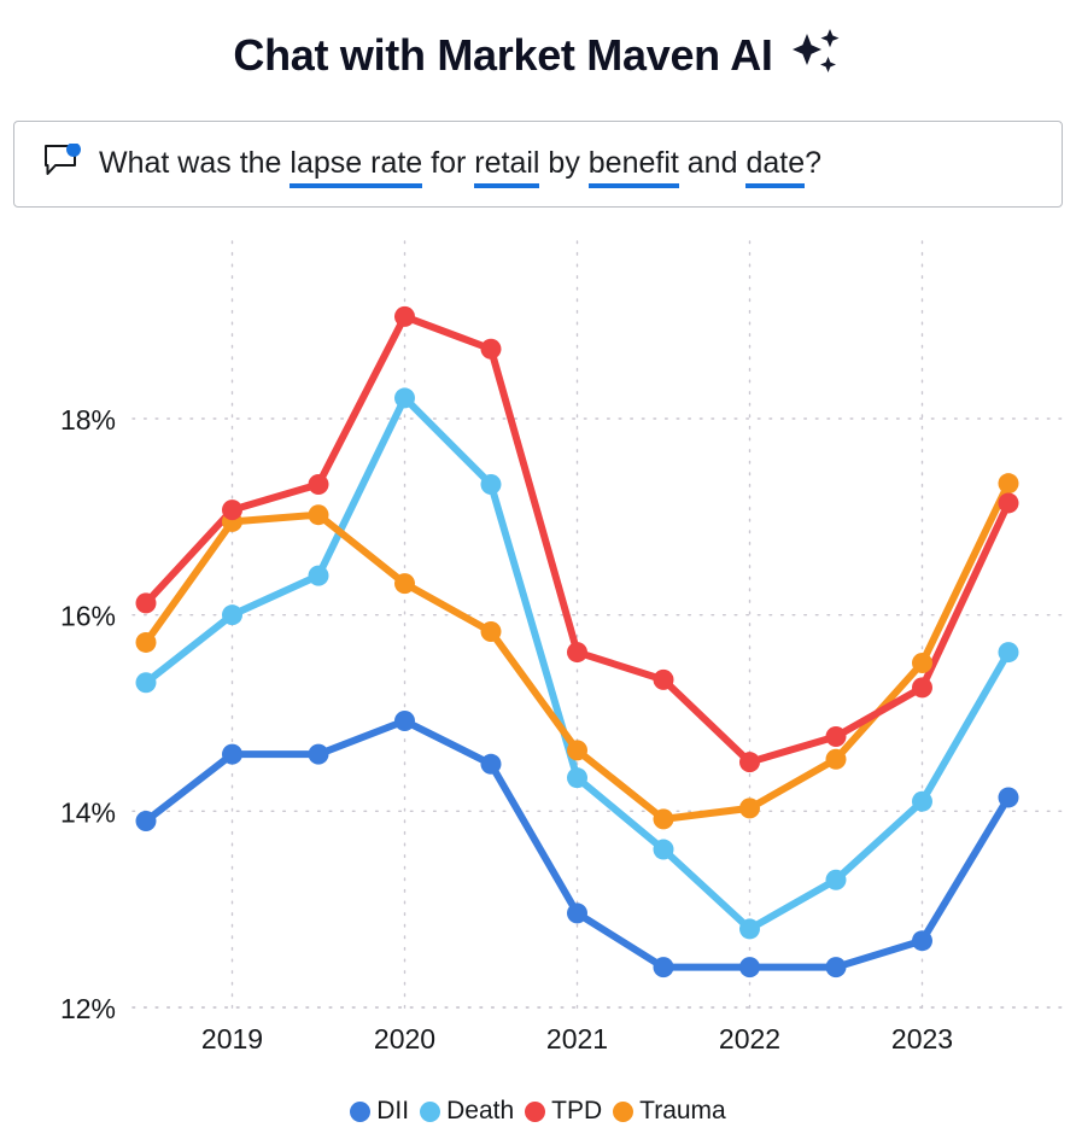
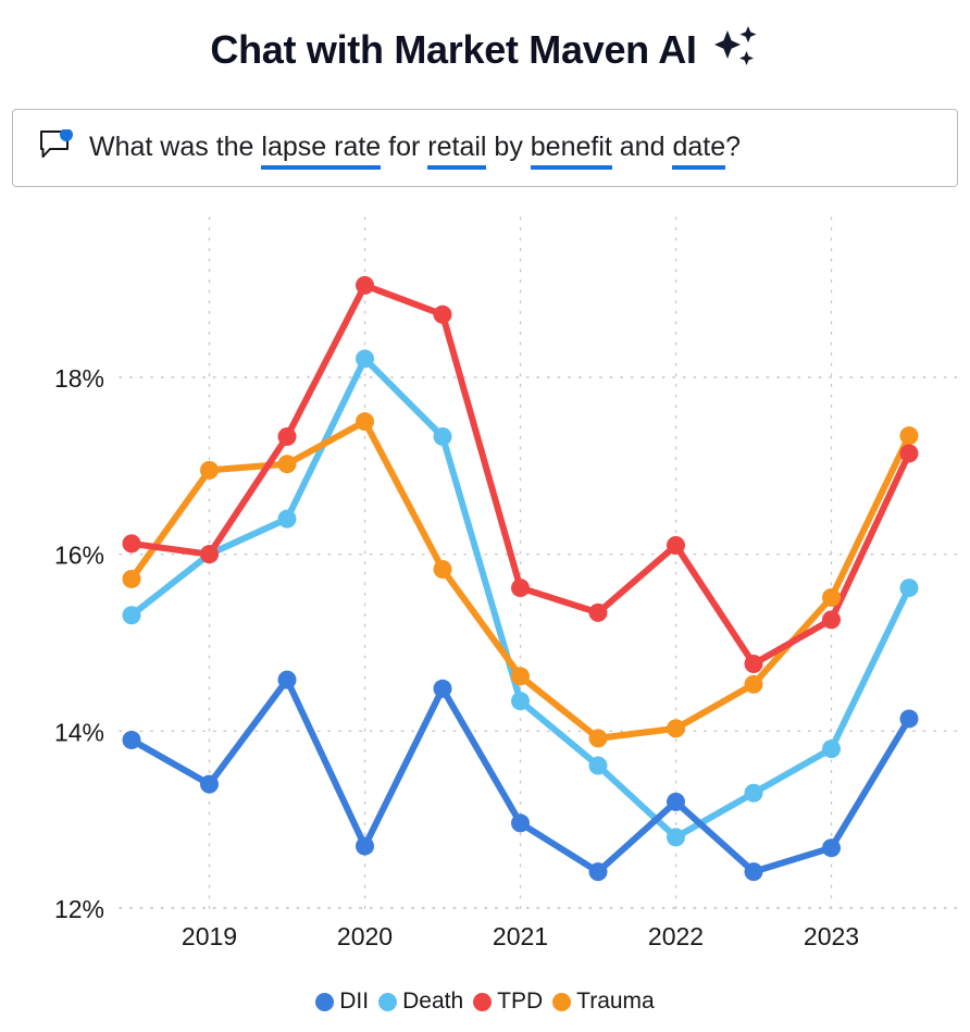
DII/2019: 14.6% -> 13.4%
TPD/2019: 17.1% -> 16.0%
DII/2020: 14.9% -> 12.7%
Trauma/2020: 16.3% -> 17.5%
DII/2022: 12.4% -> 13.2%
TPD/2022: 14.5% -> 16.1%
Death/2023: 14.1% -> 13.8%
